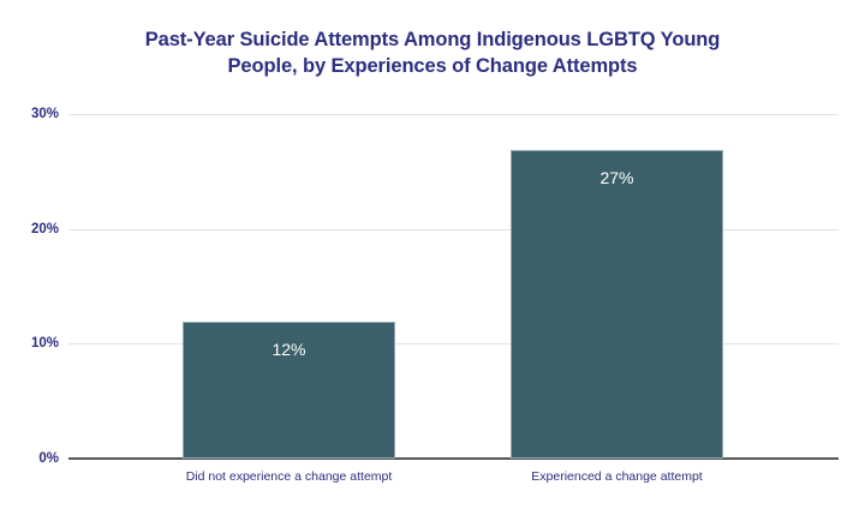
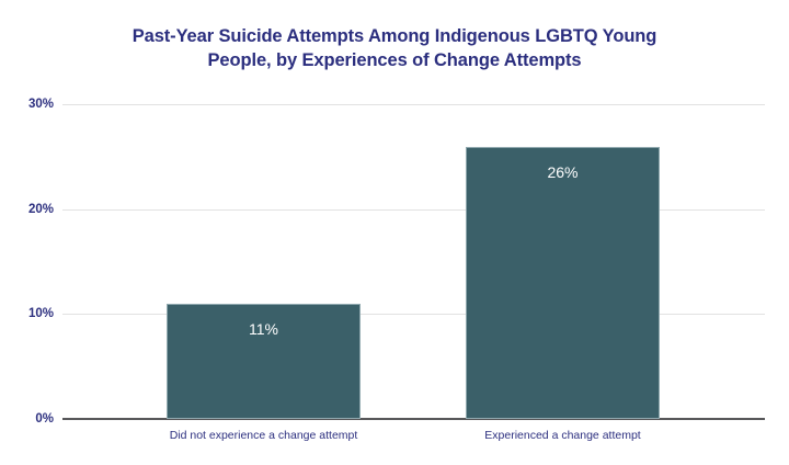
Did not experience a change attempt: 12% -> 11%
Experienced a change attempt: 27% -> 26%
